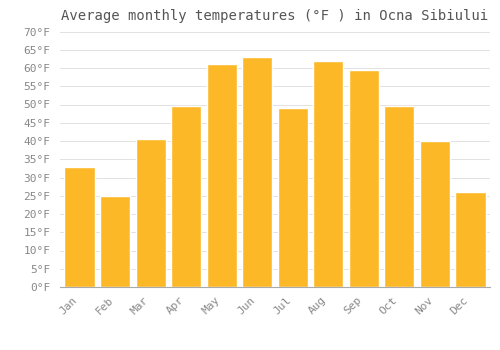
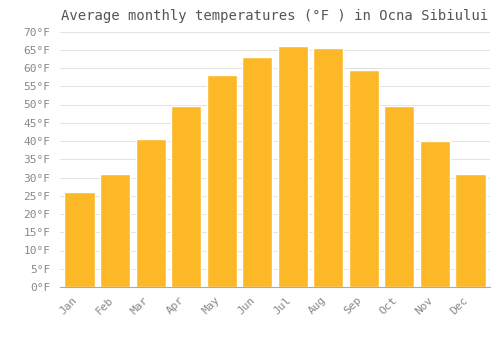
Jan: 33.0°F -> 26.0°F
Feb: 25.0°F -> 31.0°F
May: 61.0°F -> 58.0°F
Jul: 49.0°F -> 66.0°F
Aug: 62.0°F -> 65.5°F
Dec: 26.0°F -> 31.0°F
